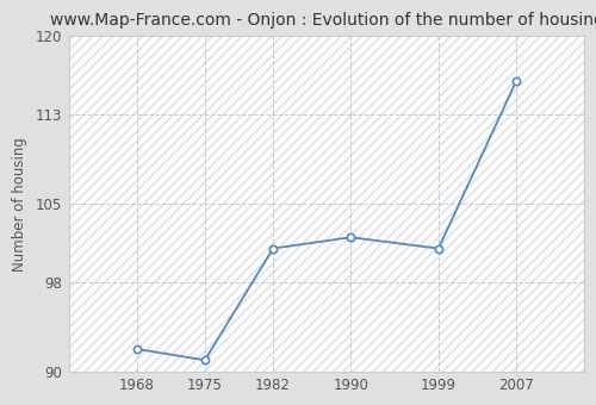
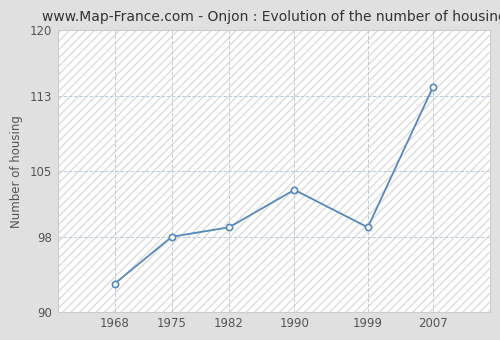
1968: 92 -> 93
1975: 91 -> 98
1982: 101 -> 99
1990: 102 -> 103
1999: 101 -> 99
2007: 116 -> 114
